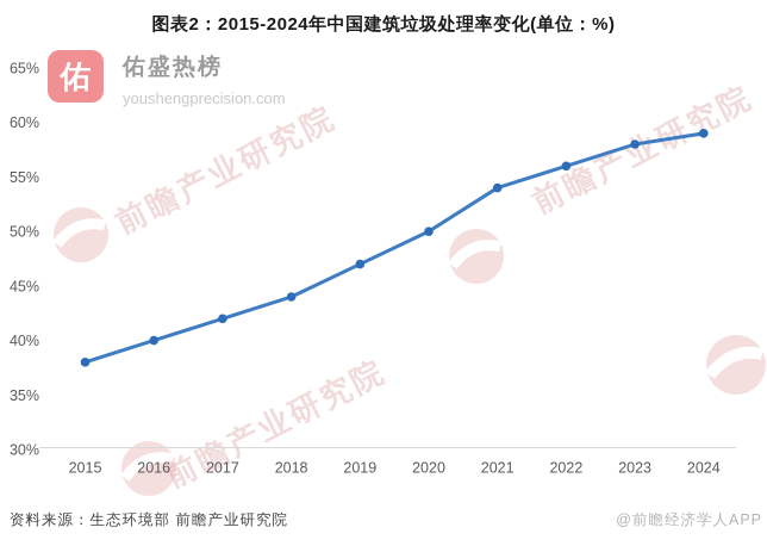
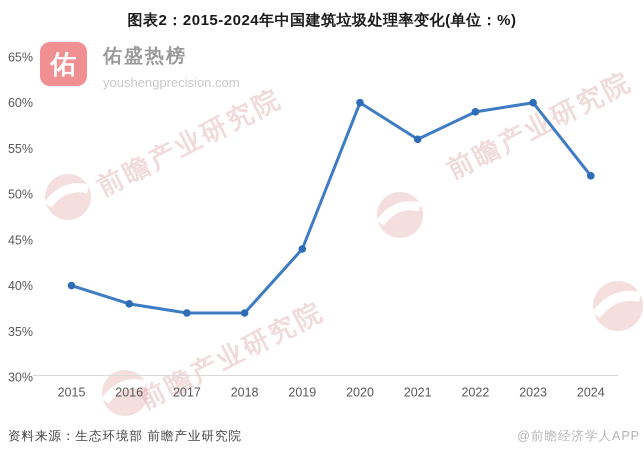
2015: 38% -> 40%
2016: 40% -> 38%
2017: 42% -> 37%
2018: 44% -> 37%
2019: 47% -> 44%
2020: 50% -> 60%
2021: 54% -> 56%
2022: 56% -> 59%
2023: 58% -> 60%
2024: 59% -> 52%
